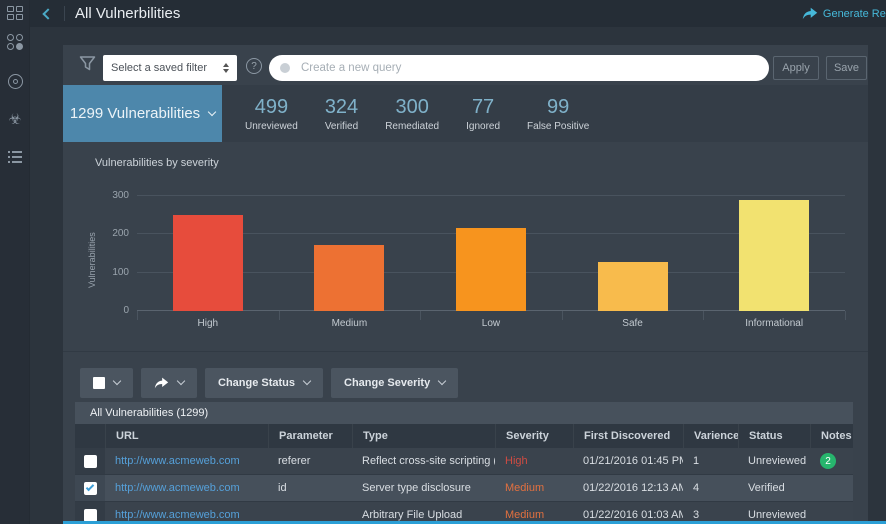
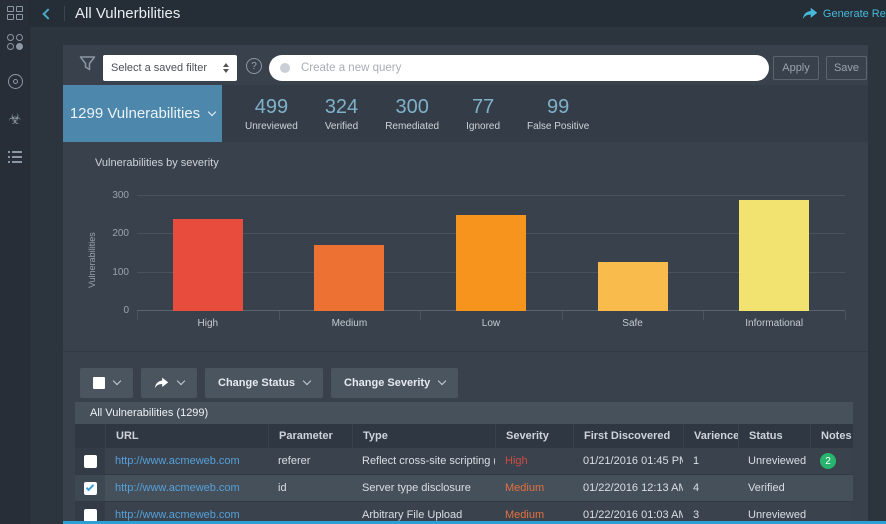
High: 250 -> 240
Low: 220 -> 250
